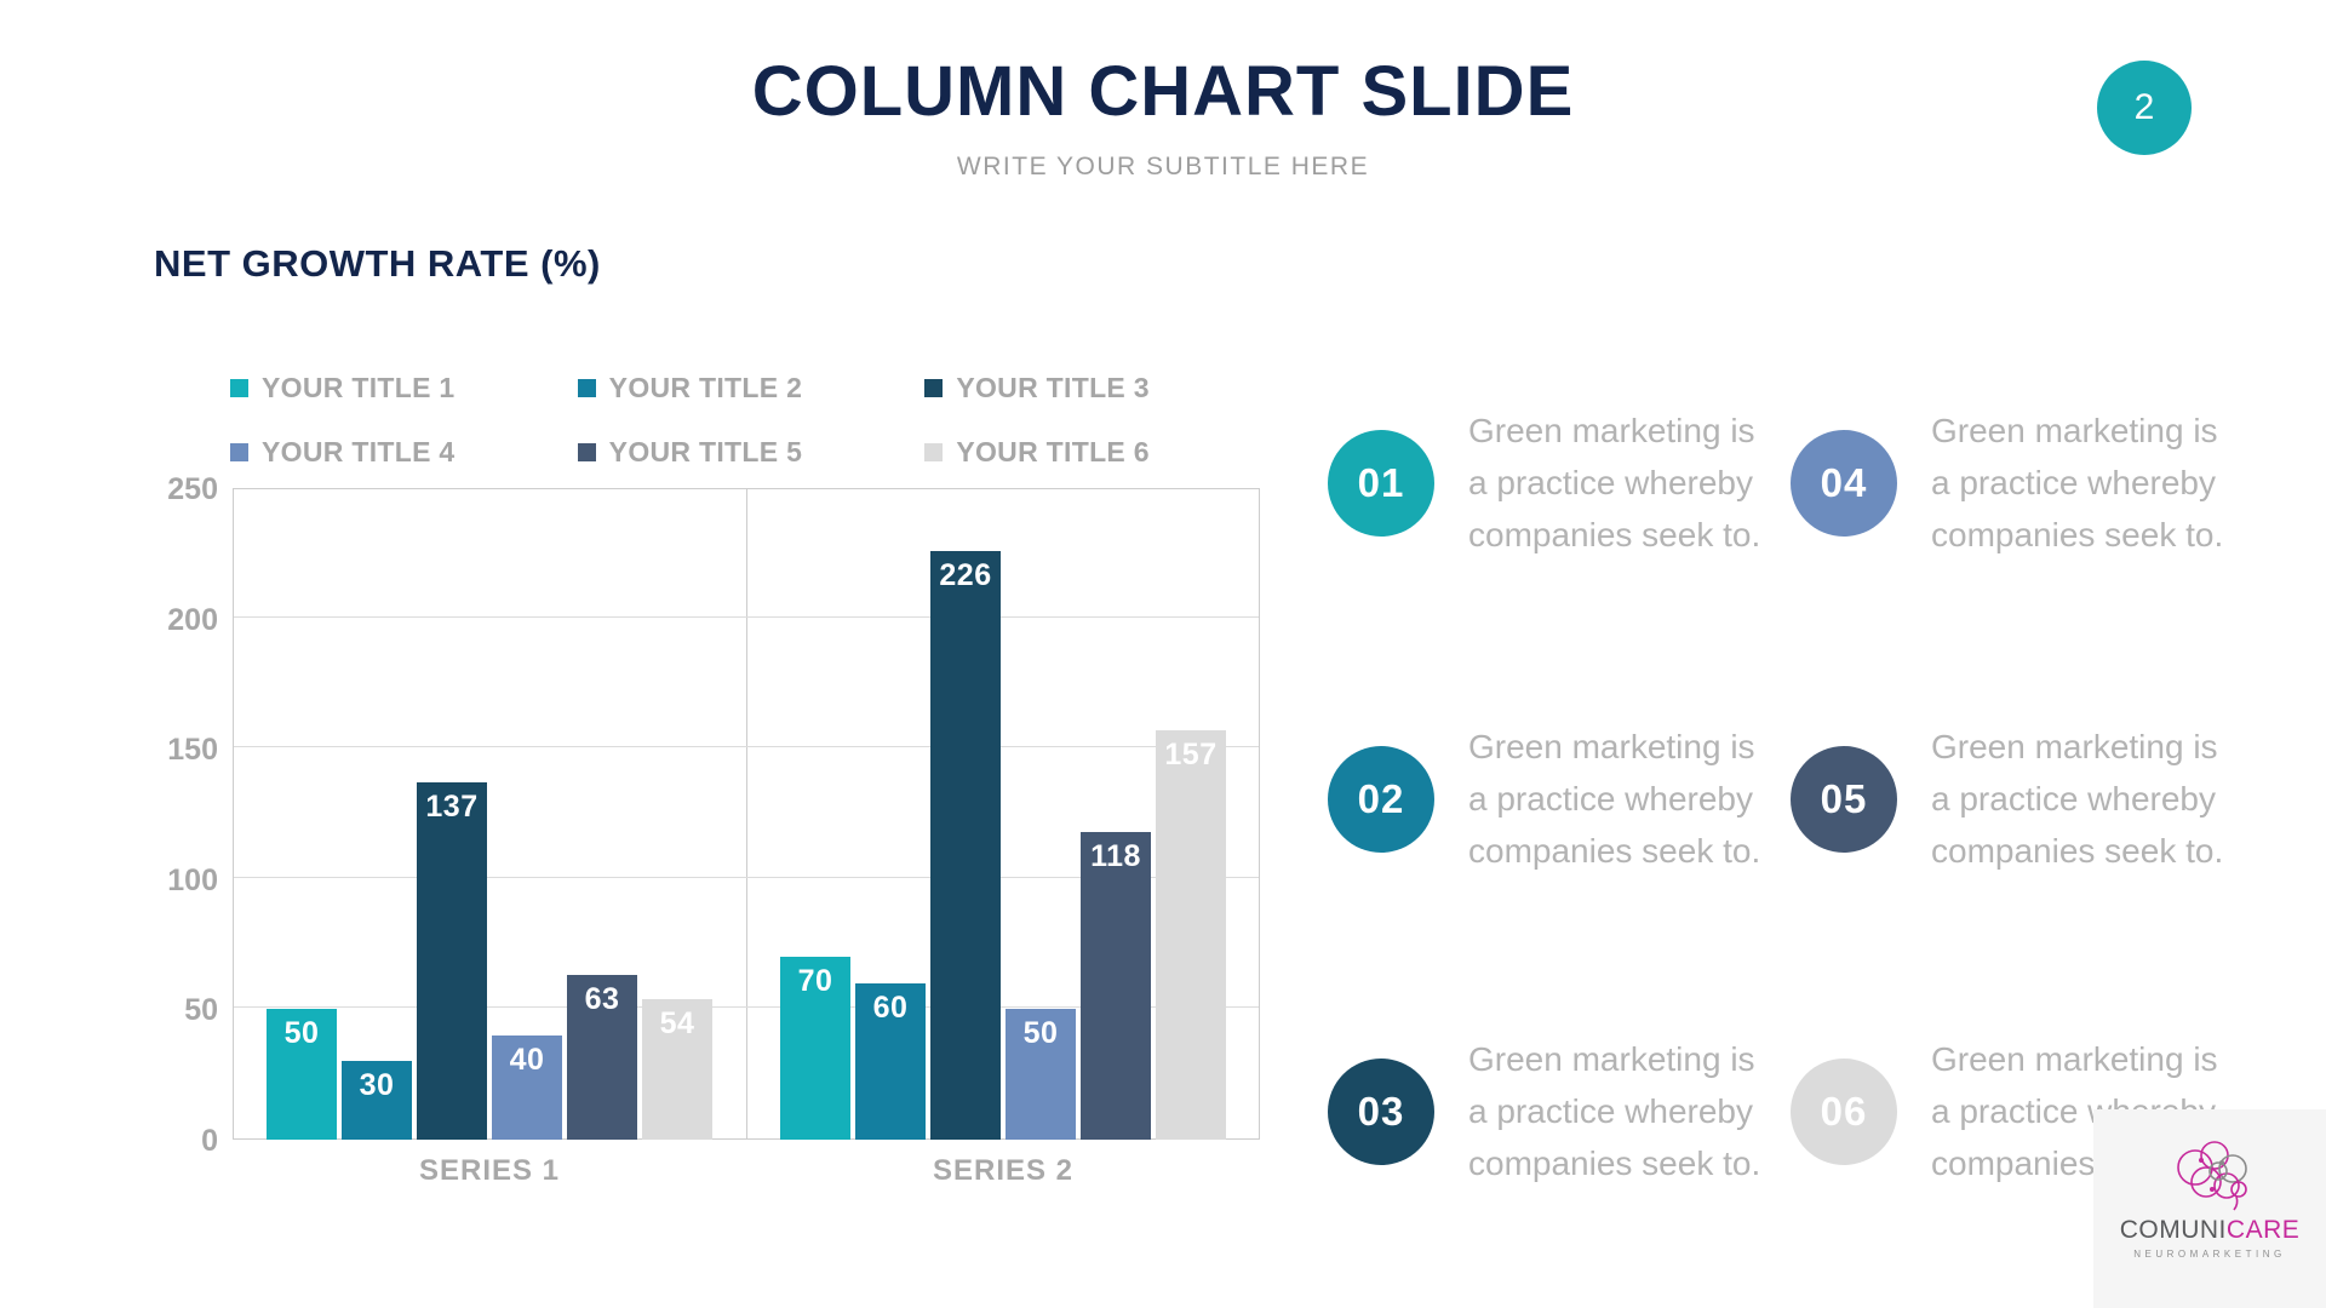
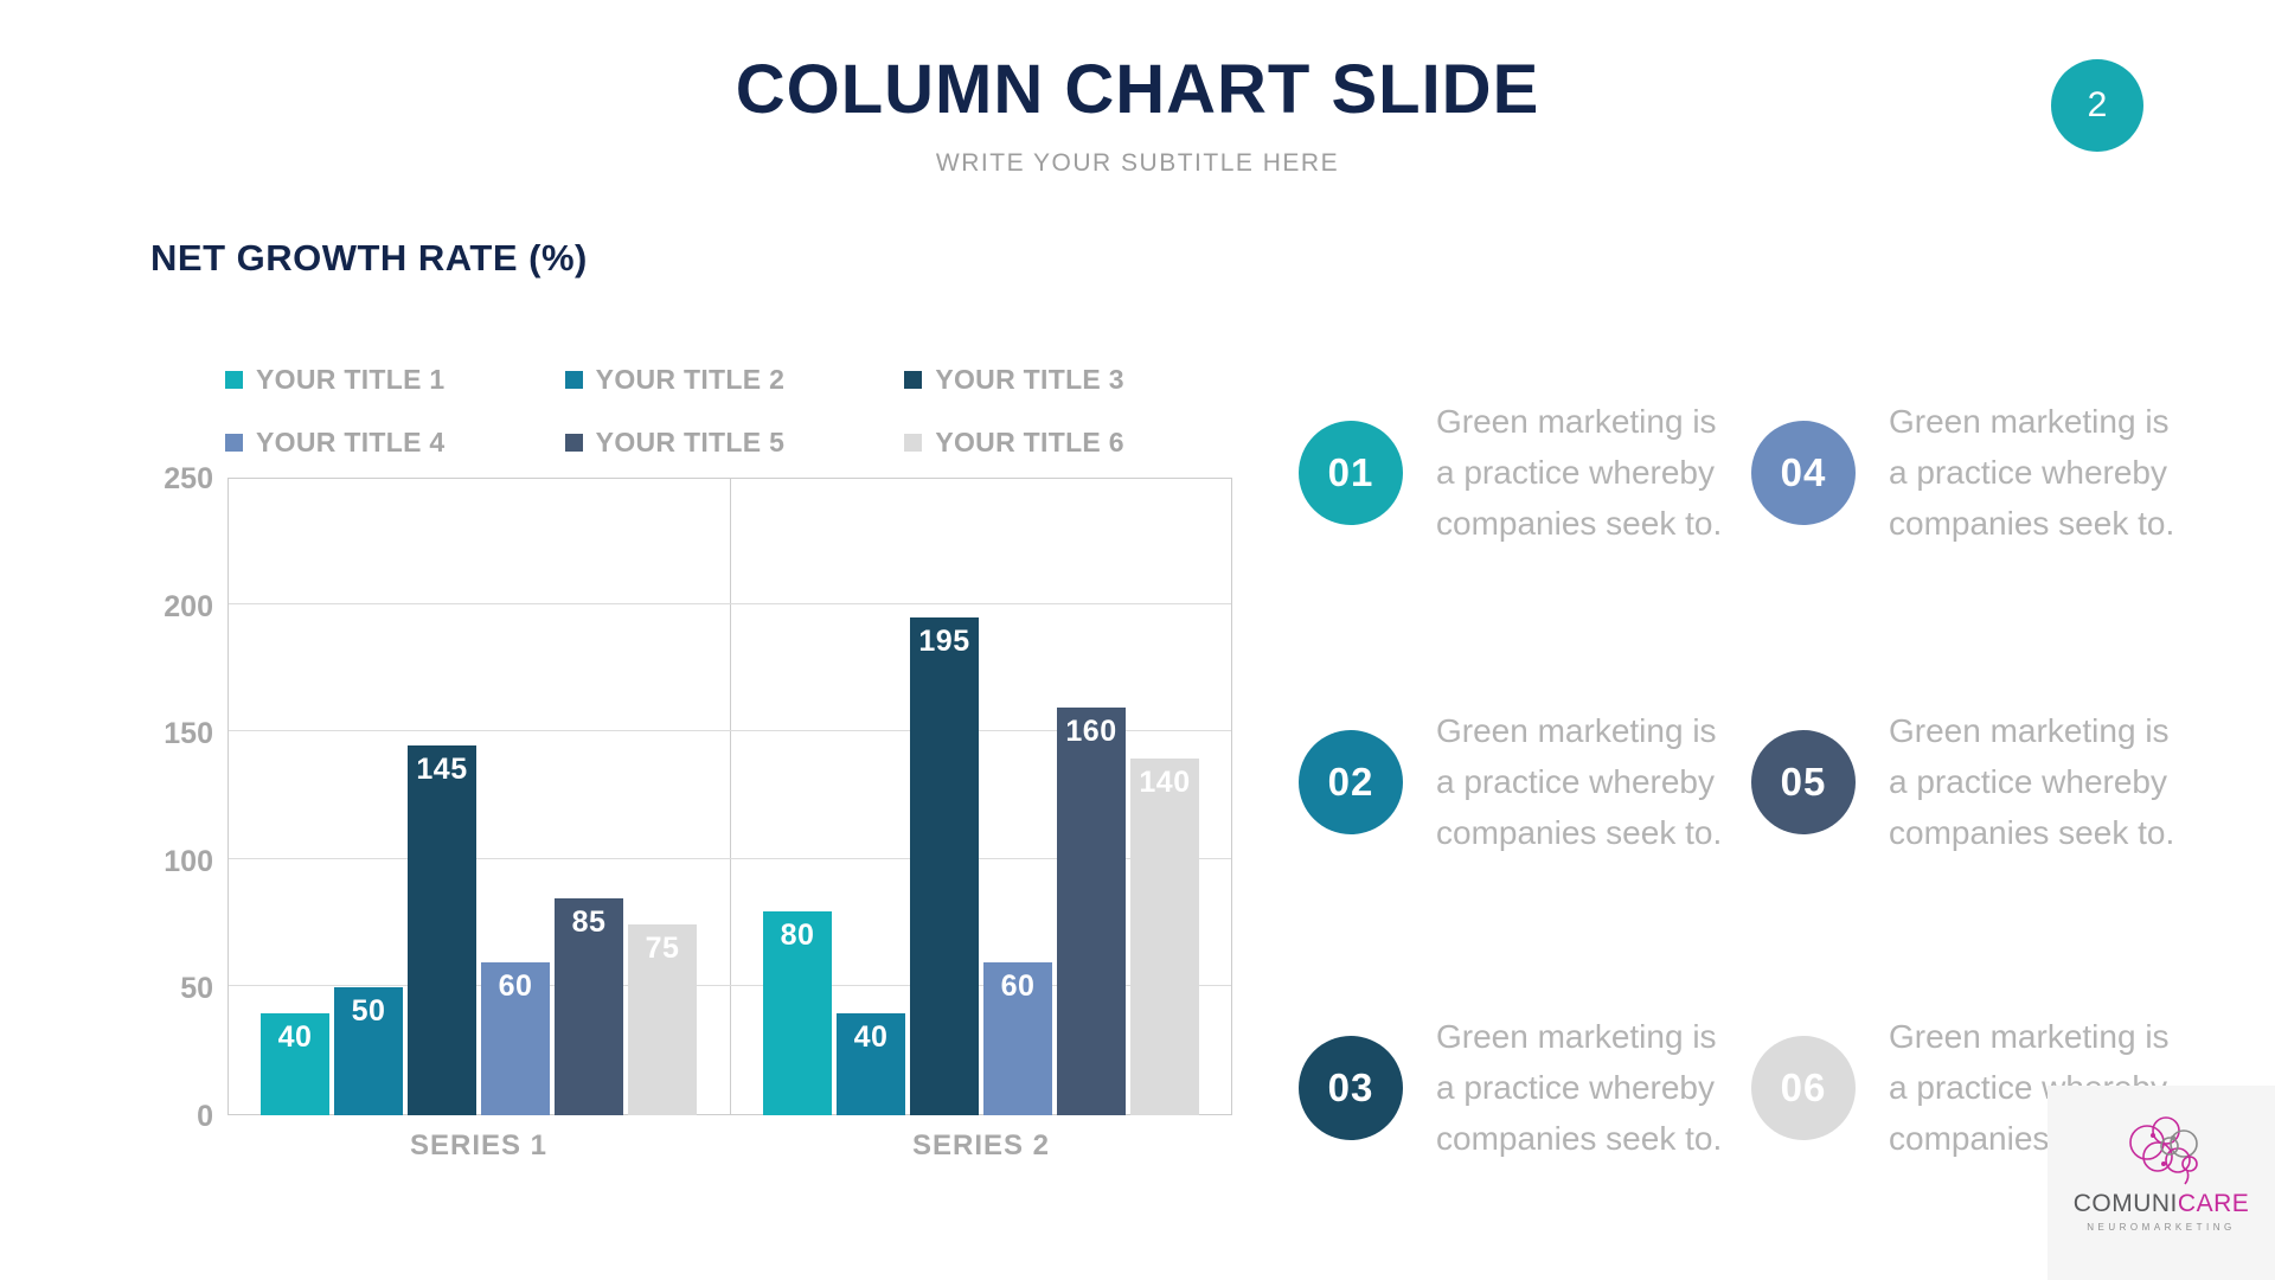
YOUR TITLE 1/SERIES 1: 50 -> 40
YOUR TITLE 2/SERIES 1: 30 -> 50
YOUR TITLE 3/SERIES 1: 137 -> 145
YOUR TITLE 4/SERIES 1: 40 -> 60
YOUR TITLE 5/SERIES 1: 63 -> 85
YOUR TITLE 6/SERIES 1: 54 -> 75
YOUR TITLE 1/SERIES 2: 70 -> 80
YOUR TITLE 2/SERIES 2: 60 -> 40
YOUR TITLE 3/SERIES 2: 226 -> 195
YOUR TITLE 4/SERIES 2: 50 -> 60
YOUR TITLE 5/SERIES 2: 118 -> 160
YOUR TITLE 6/SERIES 2: 157 -> 140
